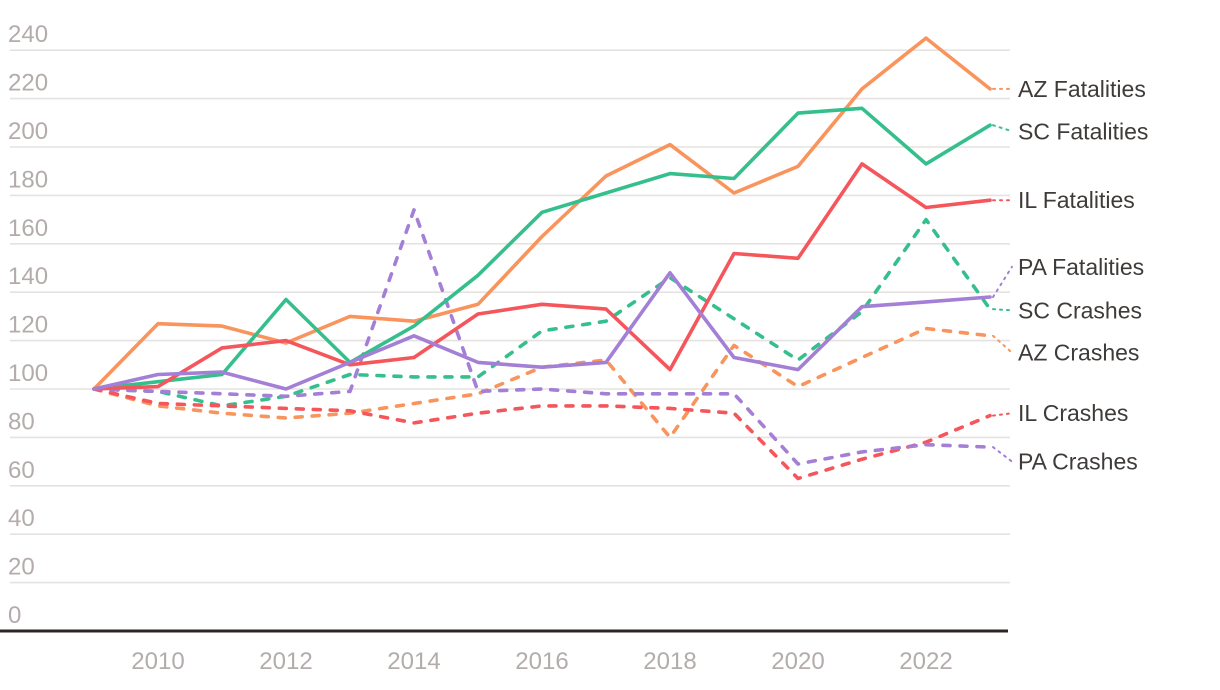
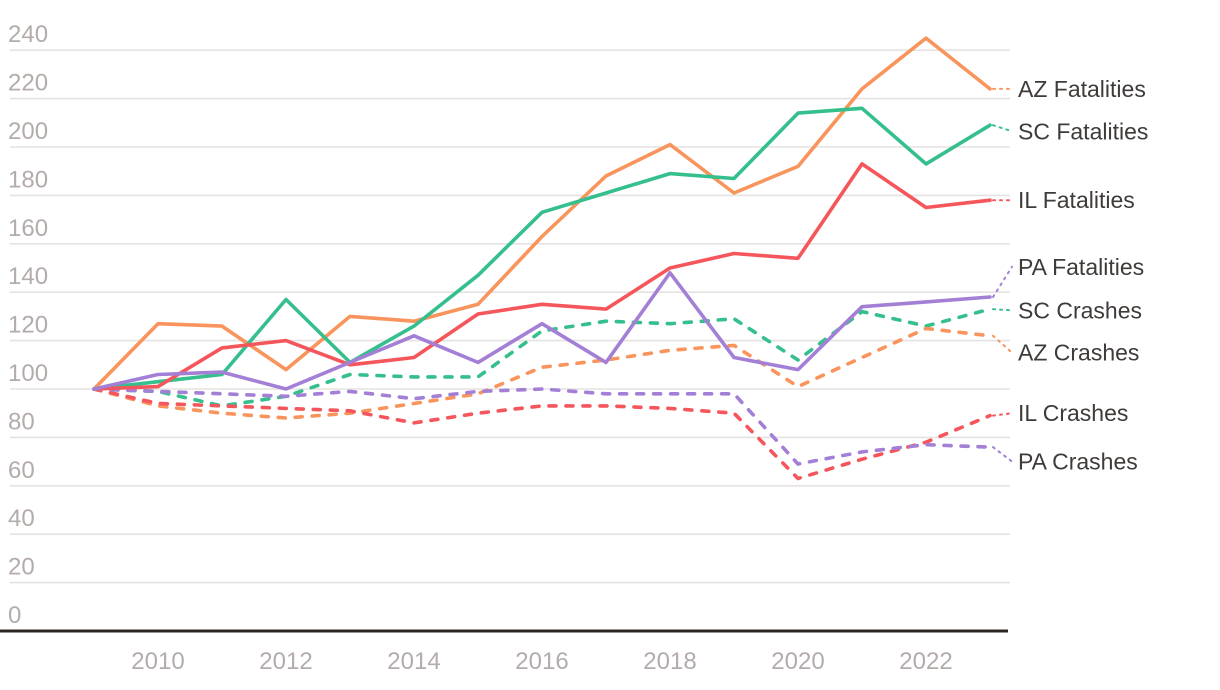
AZ Fatalities/2012: 119 -> 108
PA Crashes/2014: 174 -> 96
PA Fatalities/2016: 109 -> 127
SC Crashes/2018: 146 -> 127
AZ Crashes/2018: 80 -> 116
IL Fatalities/2018: 108 -> 150
SC Crashes/2022: 170 -> 126
